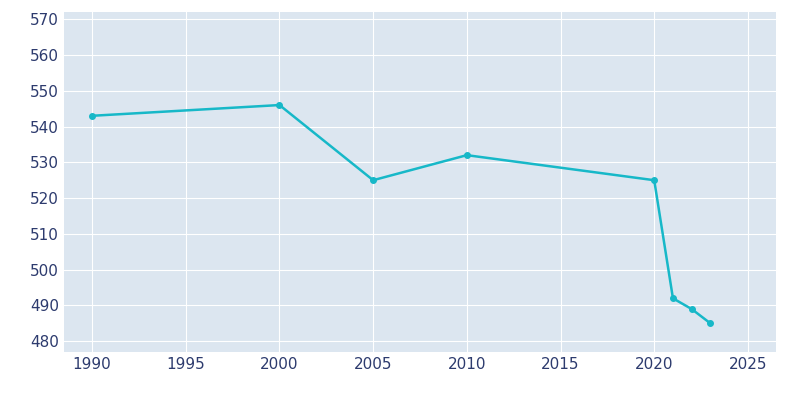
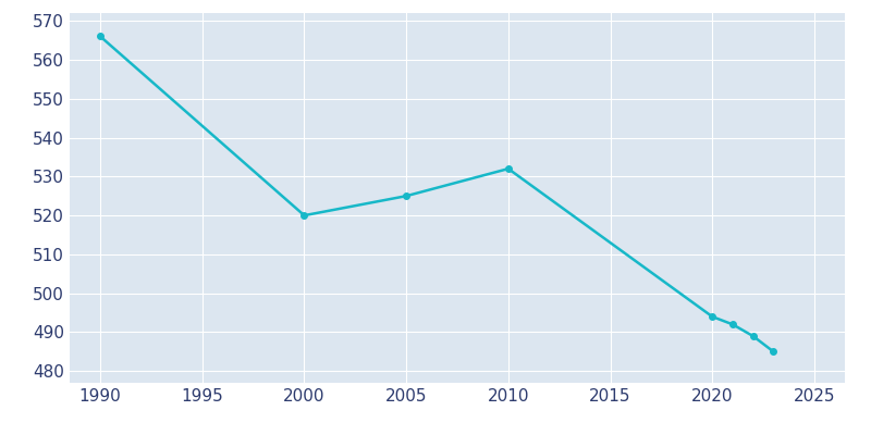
1990: 543 -> 566
2000: 546 -> 520
2020: 525 -> 494
